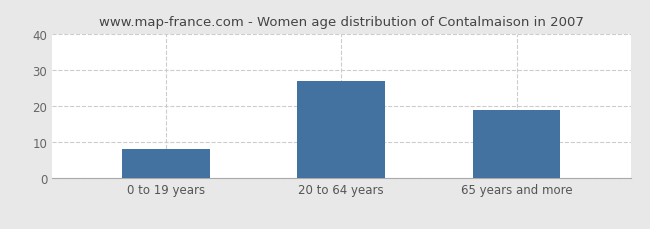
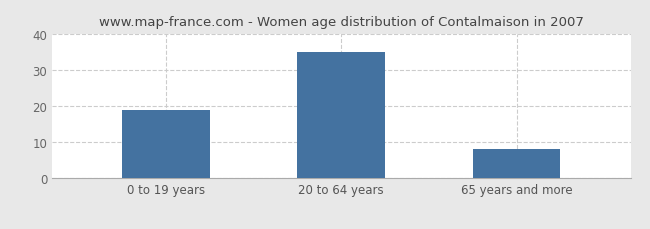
0 to 19 years: 8 -> 19
20 to 64 years: 27 -> 35
65 years and more: 19 -> 8
